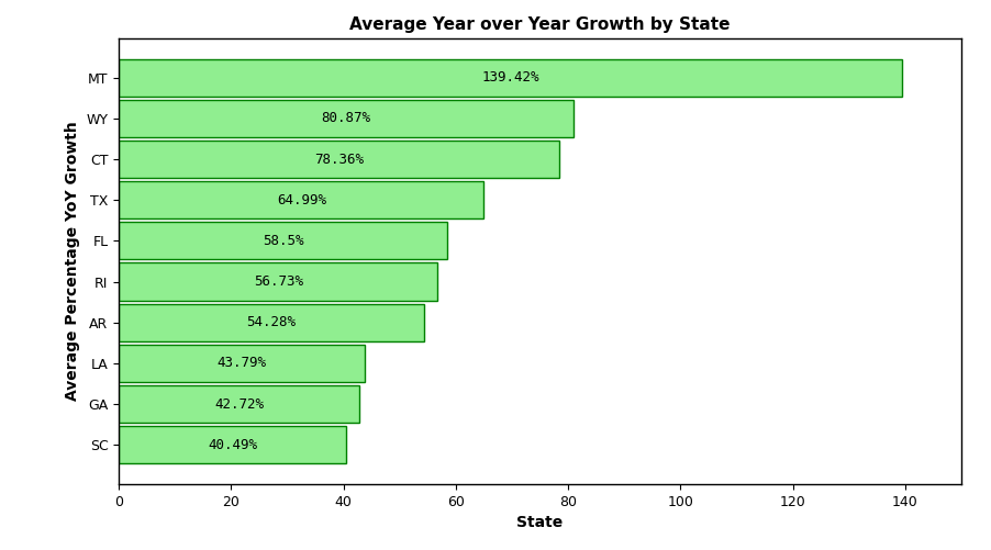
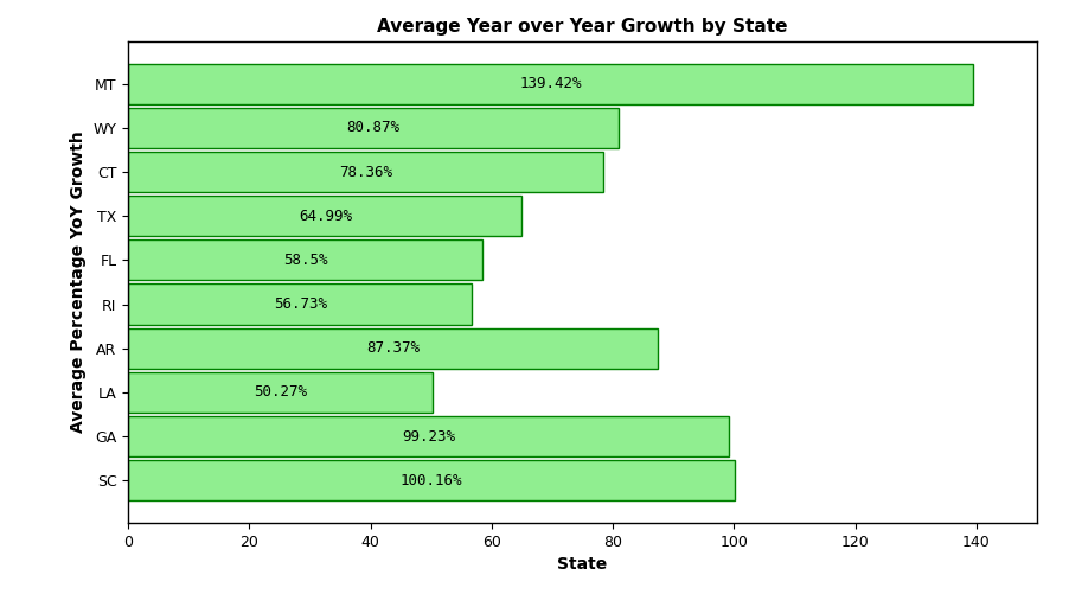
AR: 54.28% -> 87.37%
LA: 43.79% -> 50.27%
GA: 42.72% -> 99.23%
SC: 40.49% -> 100.16%
